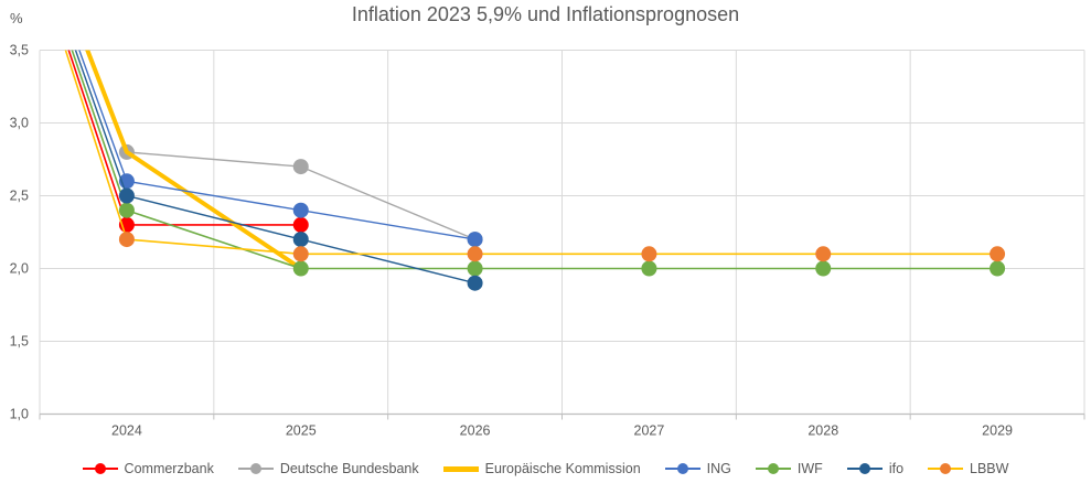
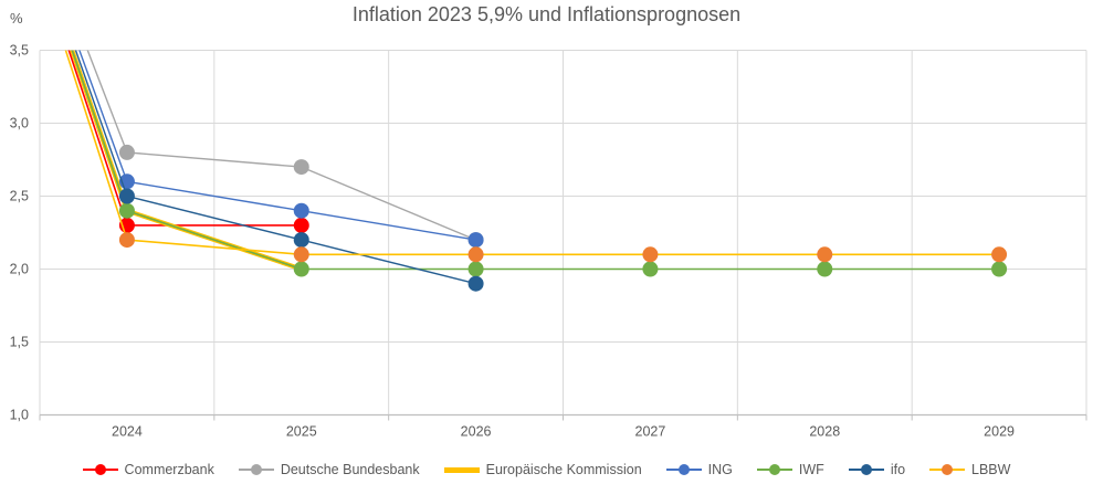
Europäische Kommission/2024: 2,8 -> 2,4
